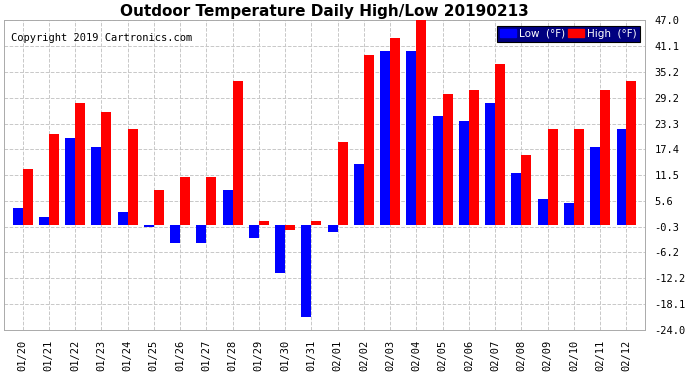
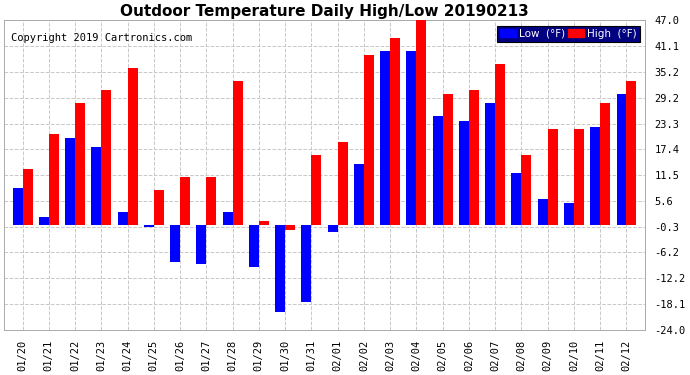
Low (°F)/01/20: 4.0 -> 8.5
High (°F)/01/23: 26 -> 31
High (°F)/01/24: 22 -> 36
Low (°F)/01/26: -4.0 -> -8.5
Low (°F)/01/27: -4.0 -> -9.0
Low (°F)/01/28: 8.0 -> 3.0
Low (°F)/01/29: -3.0 -> -9.5
Low (°F)/01/30: -11.0 -> -20.0
Low (°F)/01/31: -21.0 -> -17.5
High (°F)/01/31: 1 -> 16
Low (°F)/02/11: 18.0 -> 22.5
High (°F)/02/11: 31 -> 28
Low (°F)/02/12: 22.0 -> 30.0
